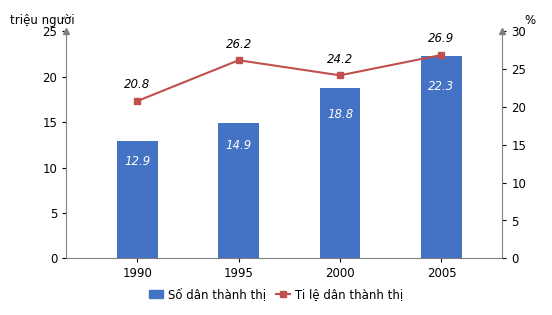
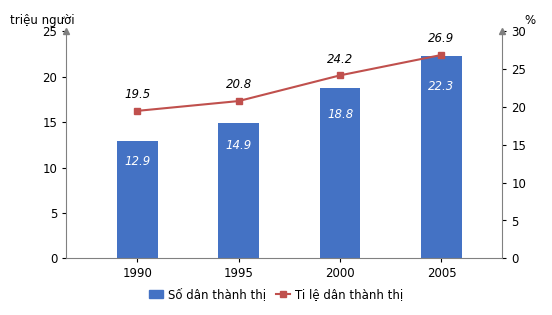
Ti lệ dân thành thị/1990: 20.8 -> 19.5
Ti lệ dân thành thị/1995: 26.2 -> 20.8
